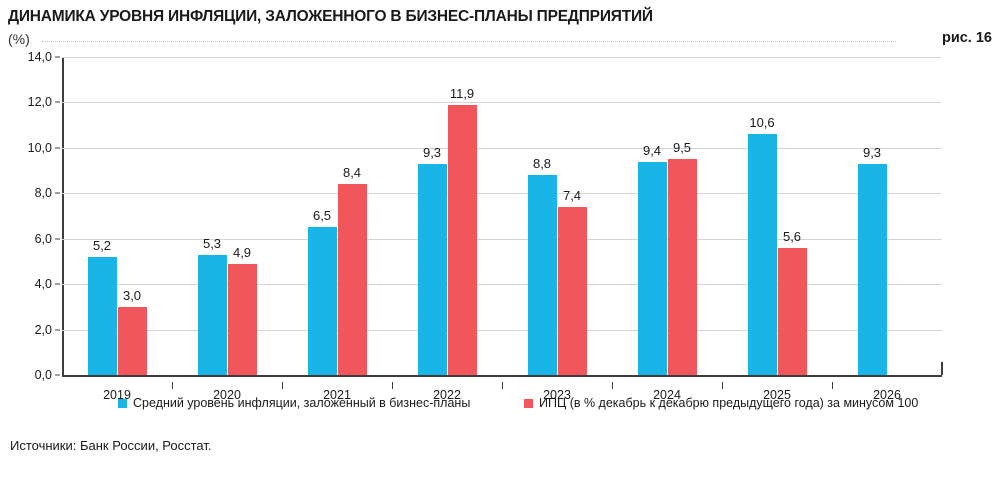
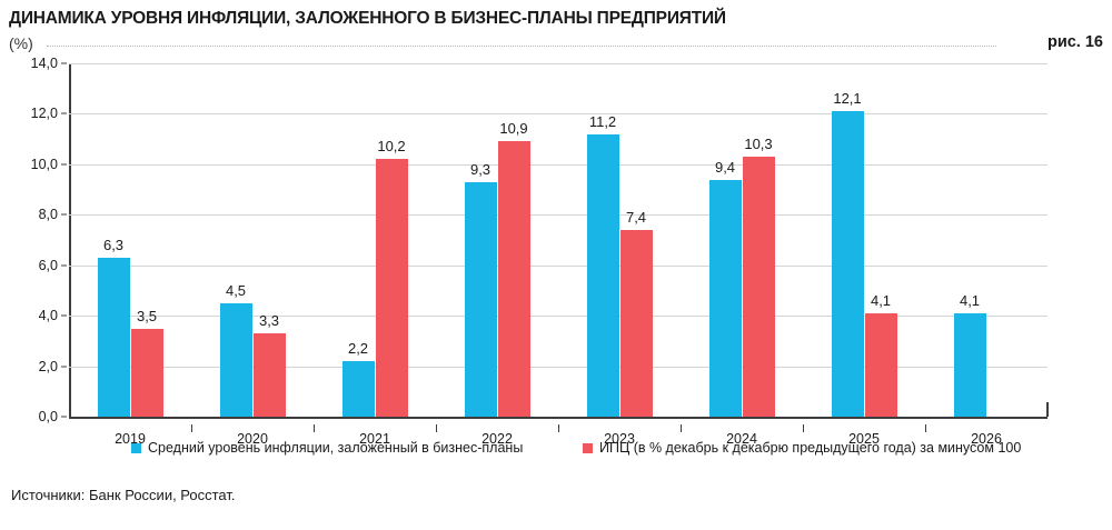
Средний уровень инфляции, заложенный в бизнес-планы/2019: 5,2 -> 6,3
ИПЦ (в % декабрь к декабрю предыдущего года) за минусом 100/2019: 3,0 -> 3,5
Средний уровень инфляции, заложенный в бизнес-планы/2020: 5,3 -> 4,5
ИПЦ (в % декабрь к декабрю предыдущего года) за минусом 100/2020: 4,9 -> 3,3
Средний уровень инфляции, заложенный в бизнес-планы/2021: 6,5 -> 2,2
ИПЦ (в % декабрь к декабрю предыдущего года) за минусом 100/2021: 8,4 -> 10,2
ИПЦ (в % декабрь к декабрю предыдущего года) за минусом 100/2022: 11,9 -> 10,9
Средний уровень инфляции, заложенный в бизнес-планы/2023: 8,8 -> 11,2
ИПЦ (в % декабрь к декабрю предыдущего года) за минусом 100/2024: 9,5 -> 10,3
Средний уровень инфляции, заложенный в бизнес-планы/2025: 10,6 -> 12,1
ИПЦ (в % декабрь к декабрю предыдущего года) за минусом 100/2025: 5,6 -> 4,1
Средний уровень инфляции, заложенный в бизнес-планы/2026: 9,3 -> 4,1
